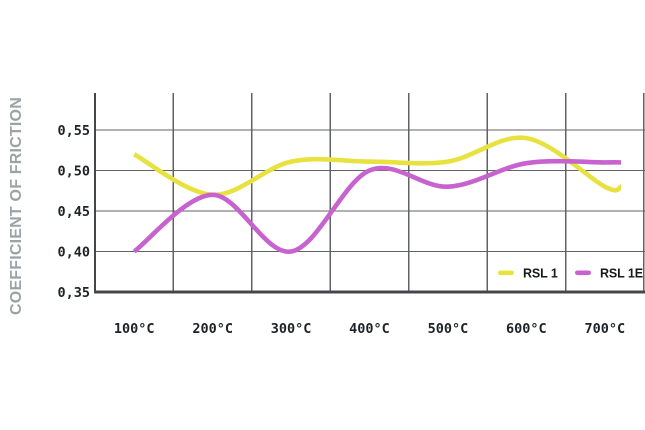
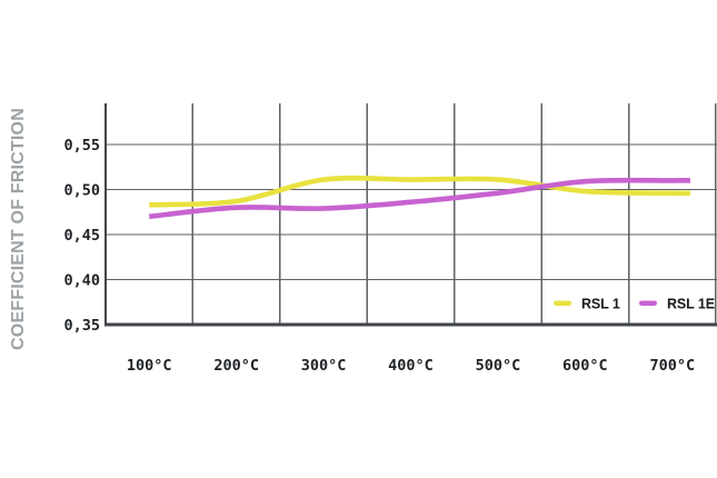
RSL 1/100°C: 0,52 -> 0,48
RSL 1E/100°C: 0,40 -> 0,47
RSL 1/200°C: 0,47 -> 0,49
RSL 1E/200°C: 0,47 -> 0,48
RSL 1E/300°C: 0,40 -> 0,48
RSL 1E/400°C: 0,50 -> 0,49
RSL 1E/500°C: 0,48 -> 0,50
RSL 1/600°C: 0,54 -> 0,50
RSL 1/700°C: 0,48 -> 0,50
